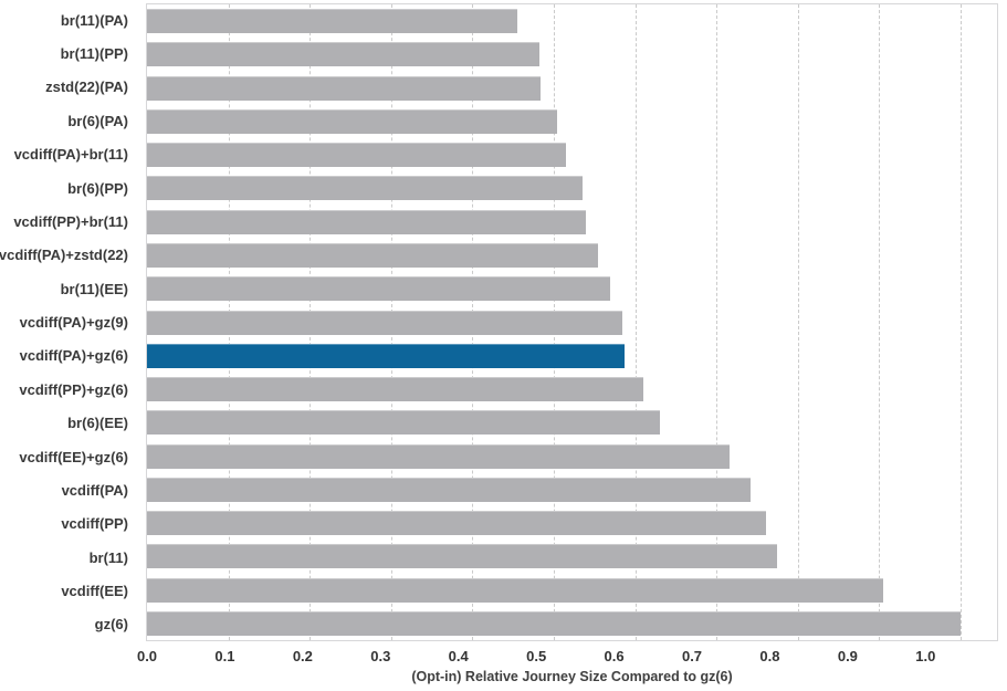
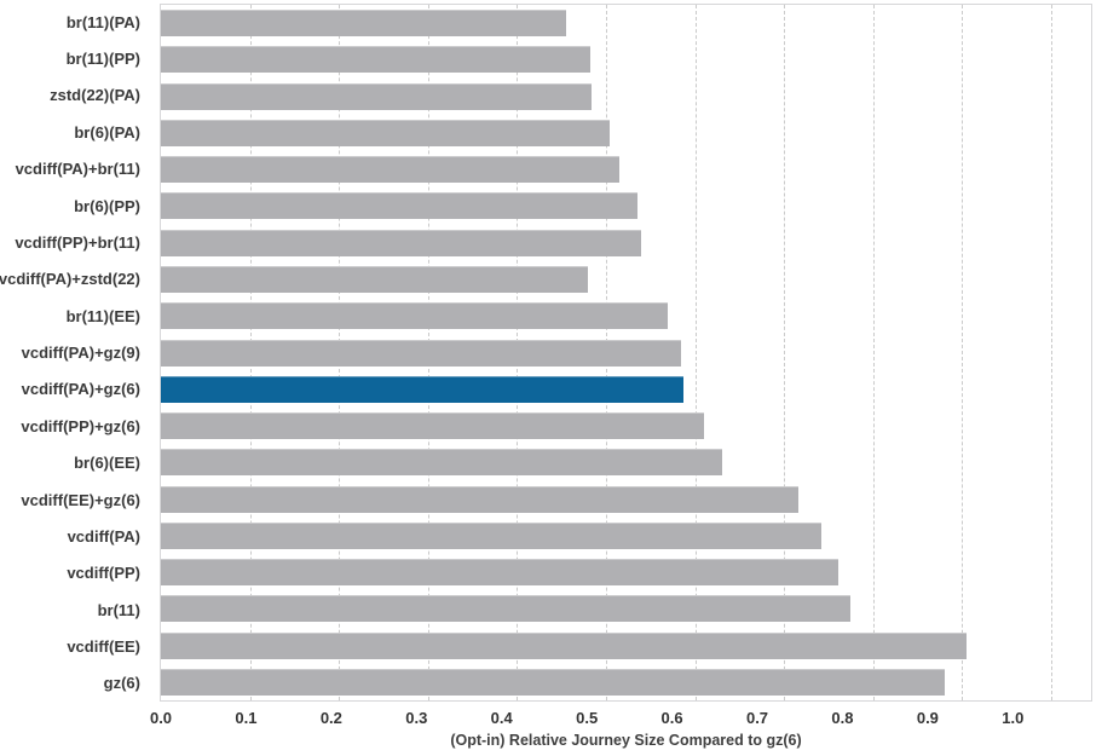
vcdiff(PA)+zstd(22): 0.56 -> 0.48
gz(6): 1.00 -> 0.88
